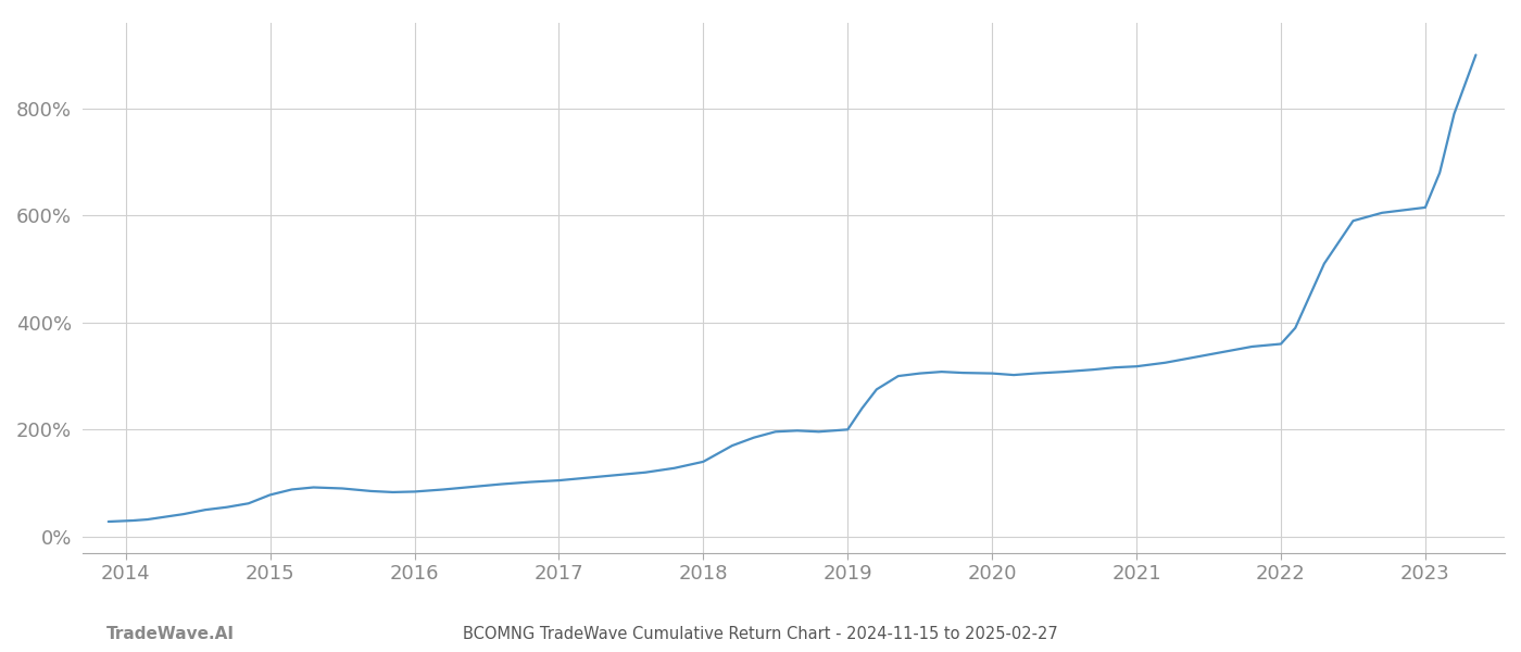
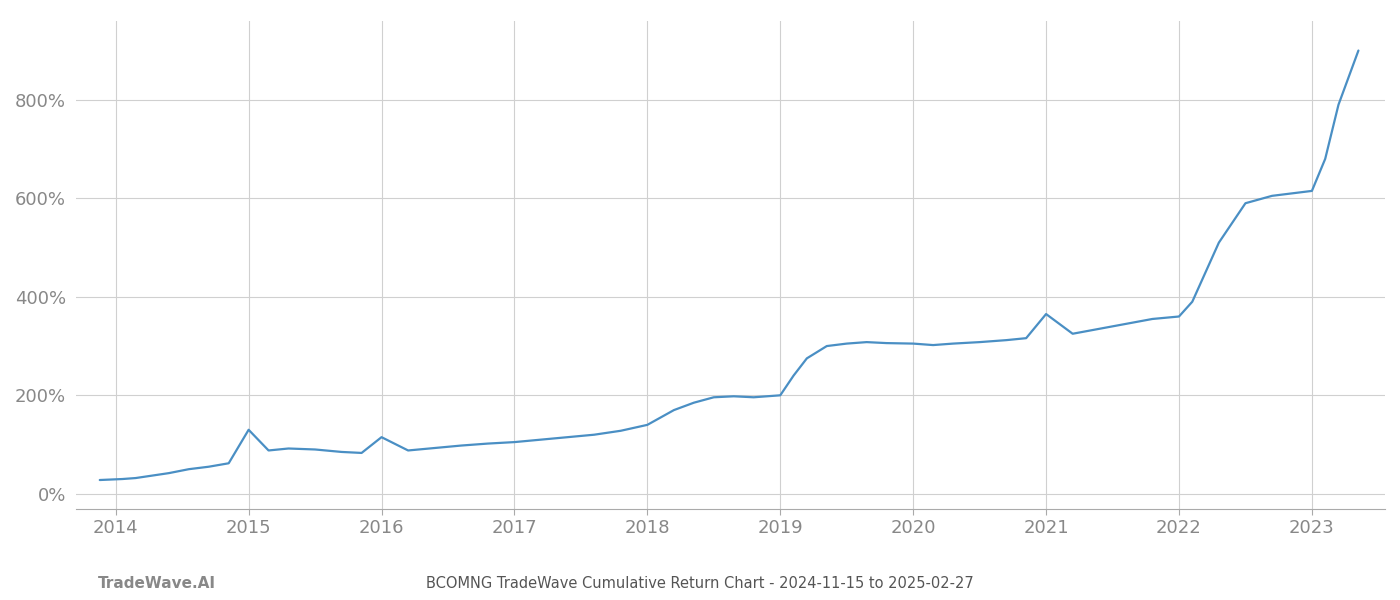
2015: 78% -> 130%
2016: 84% -> 115%
2021: 318% -> 365%
